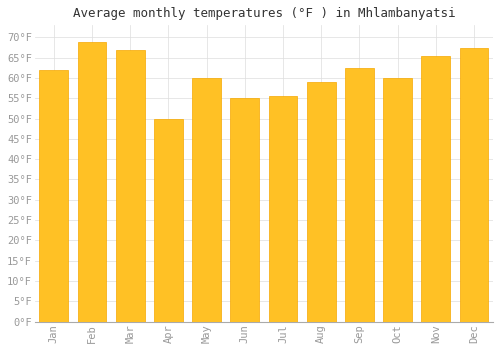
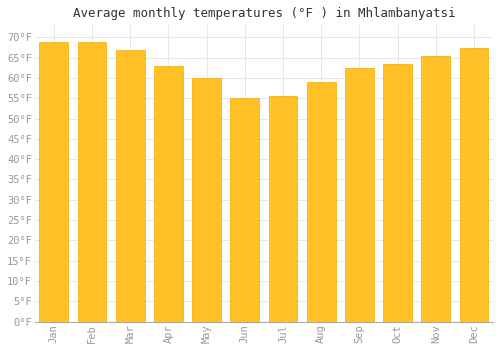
Jan: 62.0°F -> 69.0°F
Apr: 50.0°F -> 63.0°F
Oct: 60.0°F -> 63.5°F
